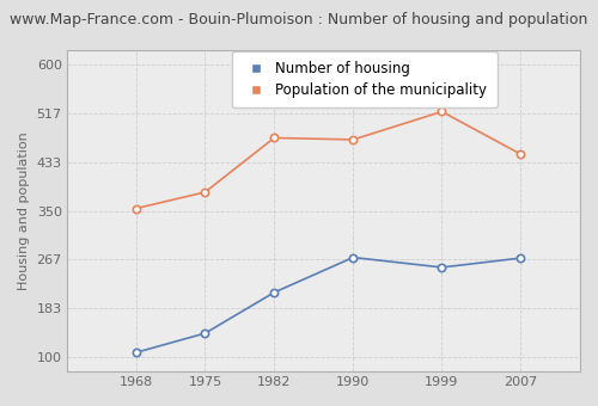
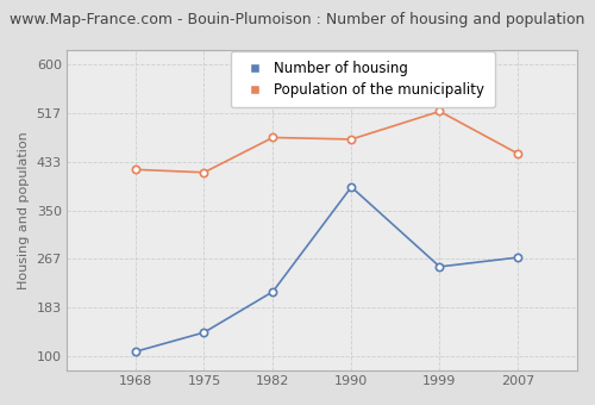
Population of the municipality/1968: 354 -> 420
Population of the municipality/1975: 382 -> 415
Number of housing/1990: 270 -> 390
